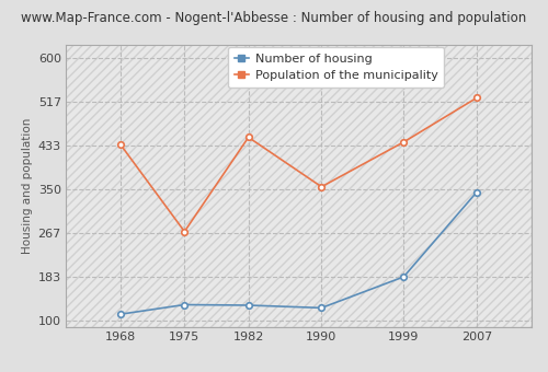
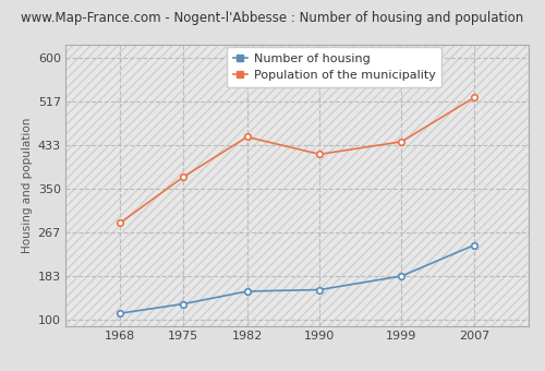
Population of the municipality/1968: 435 -> 285
Population of the municipality/1975: 270 -> 373
Number of housing/1982: 130 -> 155
Number of housing/1990: 125 -> 158
Population of the municipality/1990: 355 -> 416
Number of housing/2007: 345 -> 243
